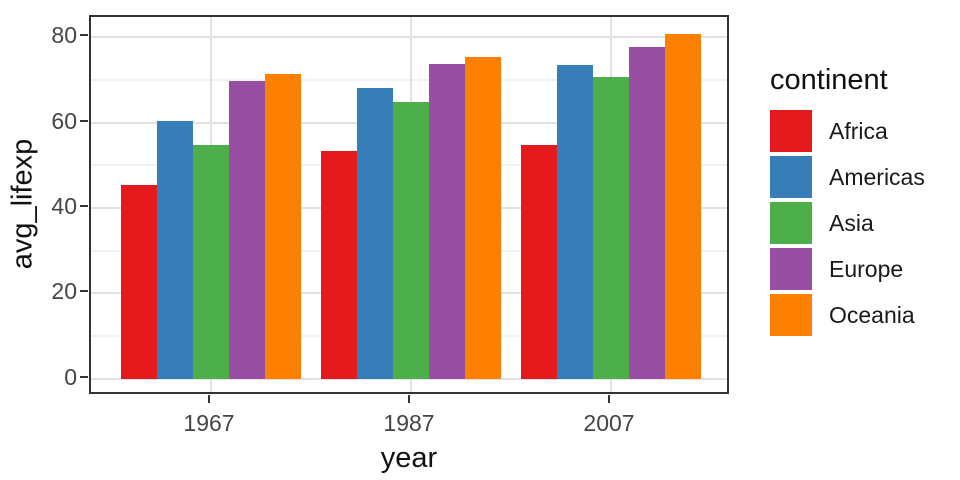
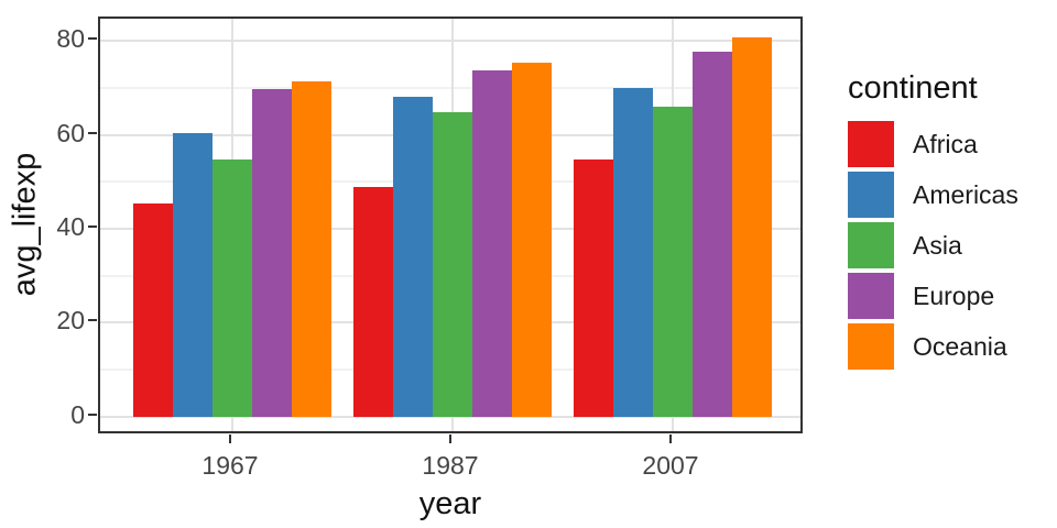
Africa/1987: 53 -> 49
Americas/2007: 74 -> 70
Asia/2007: 71 -> 66
